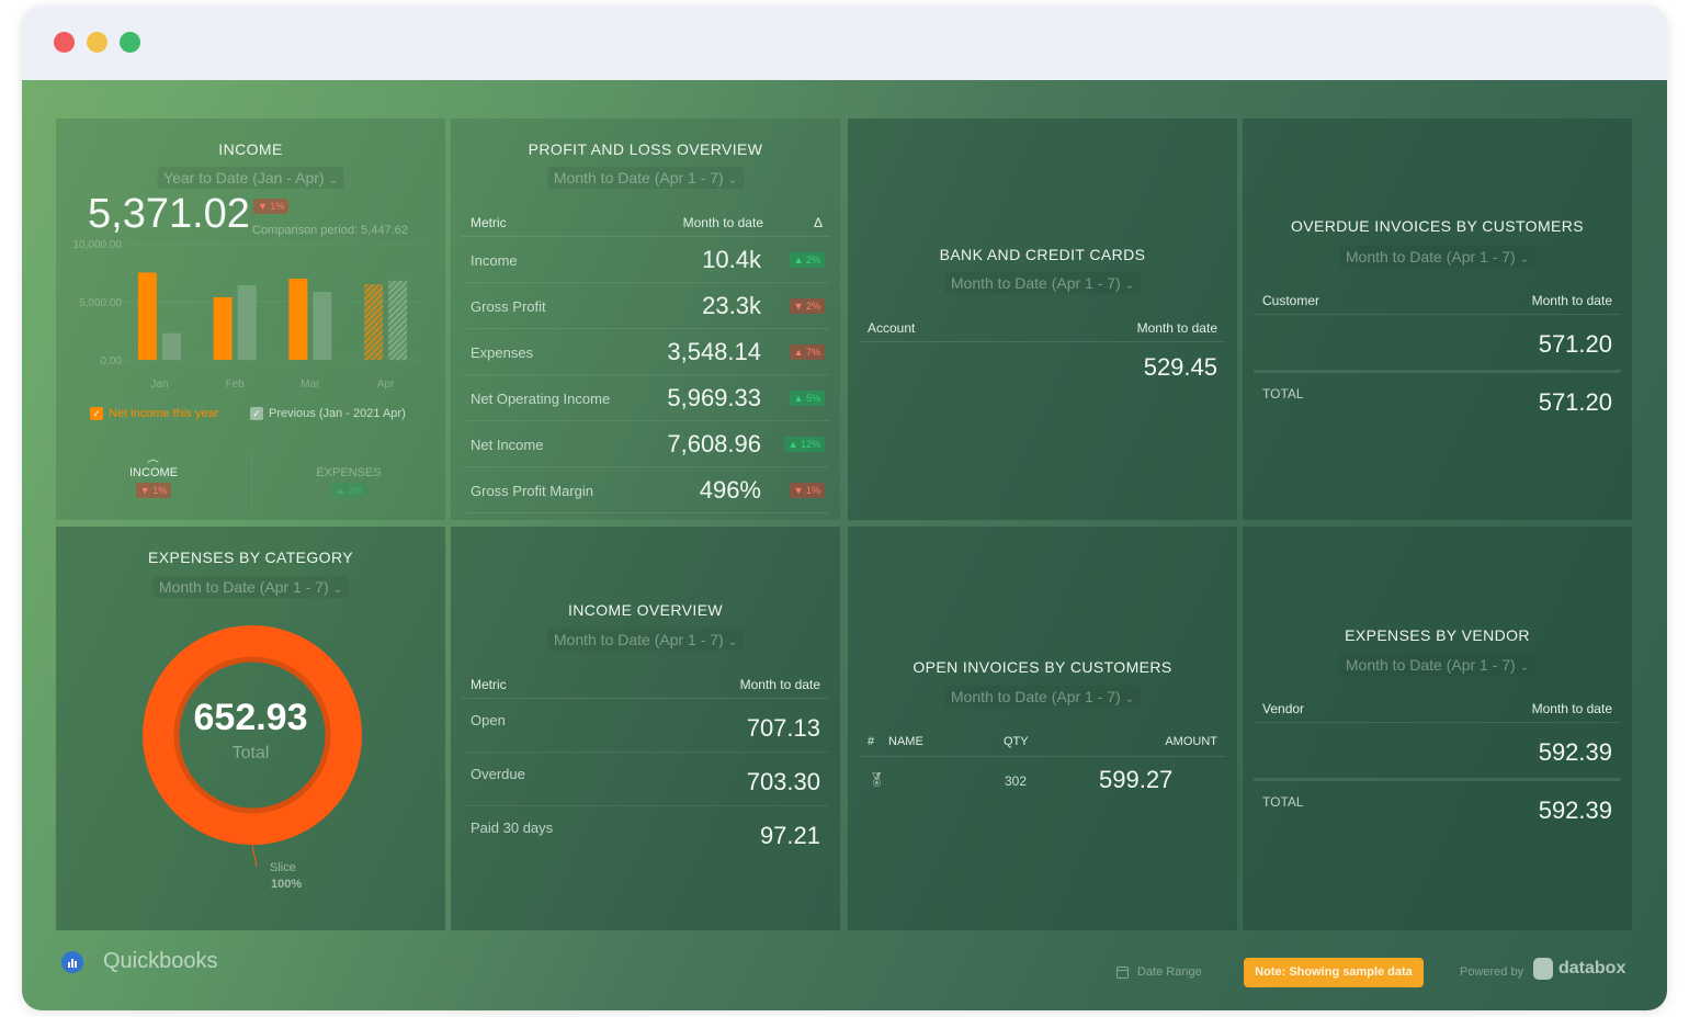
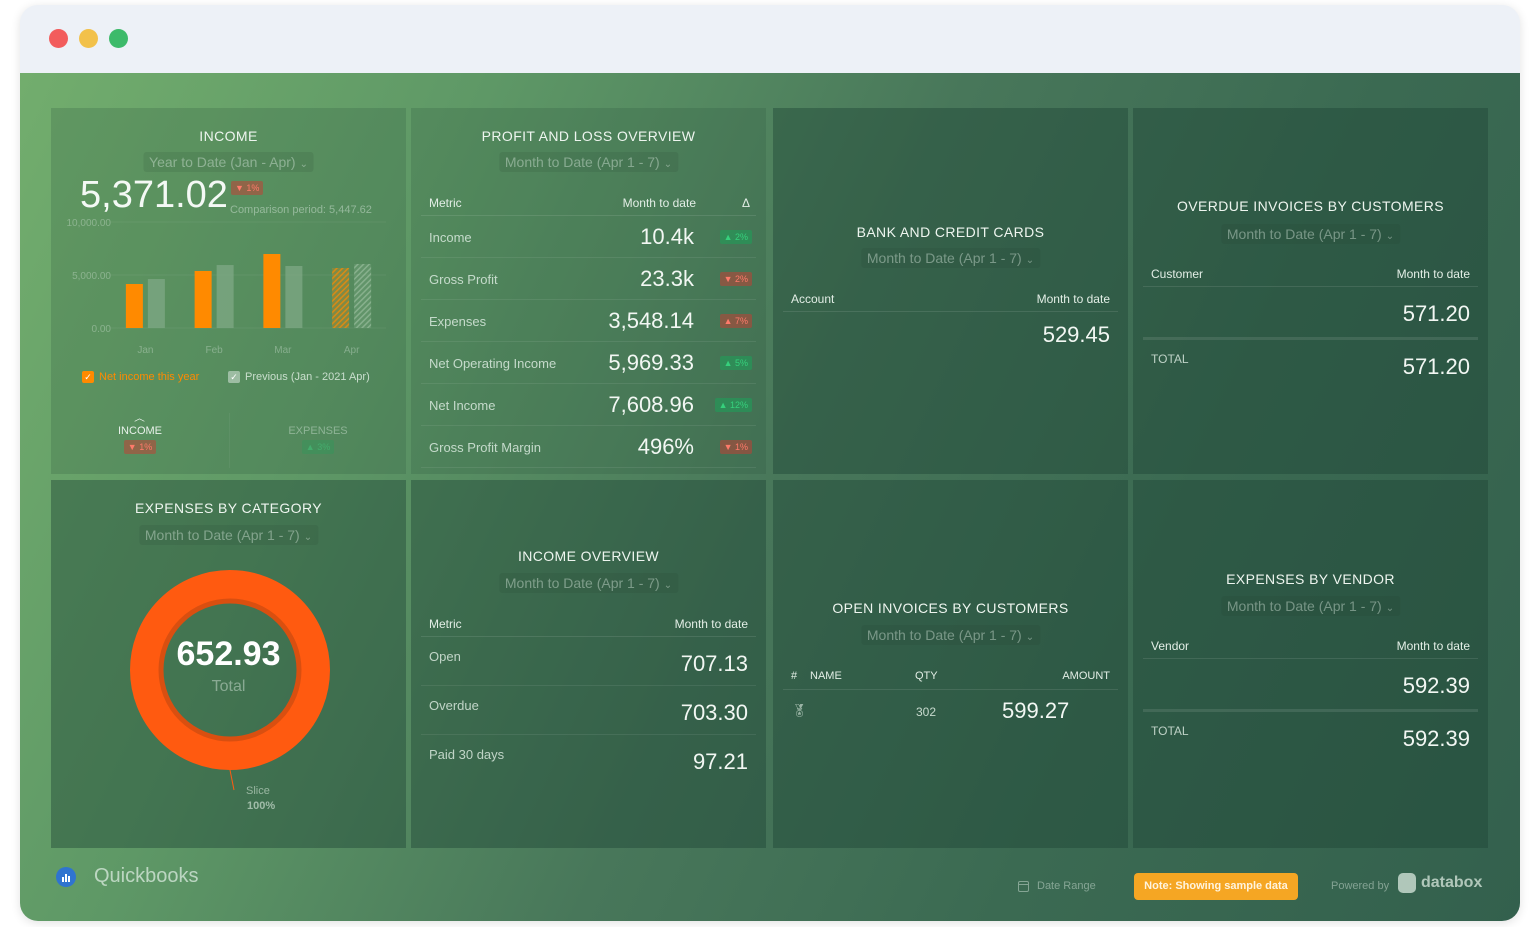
Net income this year/Jan: 7500 -> 4200
Previous (Jan - 2021 Apr)/Jan: 2300 -> 4600
Previous (Jan - 2021 Apr)/Feb: 6400 -> 5900
Net income this year/Apr: 6500 -> 5700
Previous (Jan - 2021 Apr)/Apr: 6800 -> 6000
